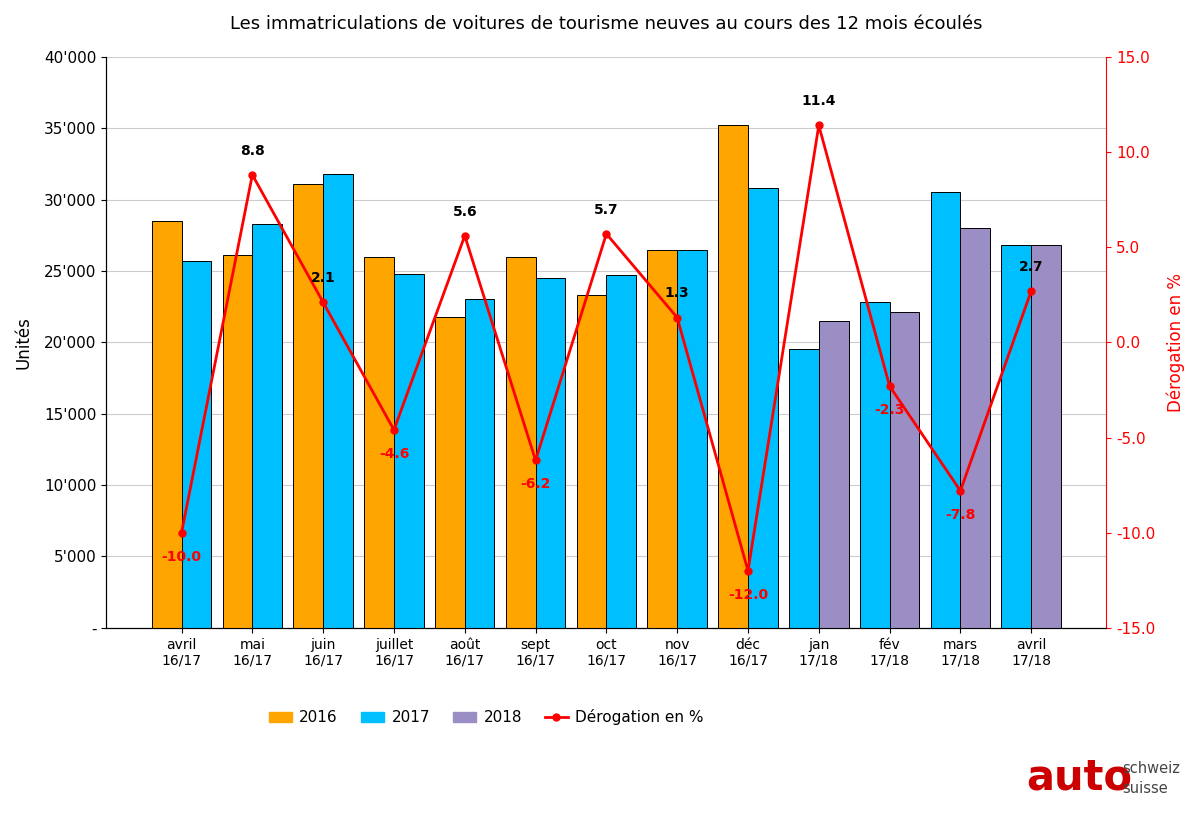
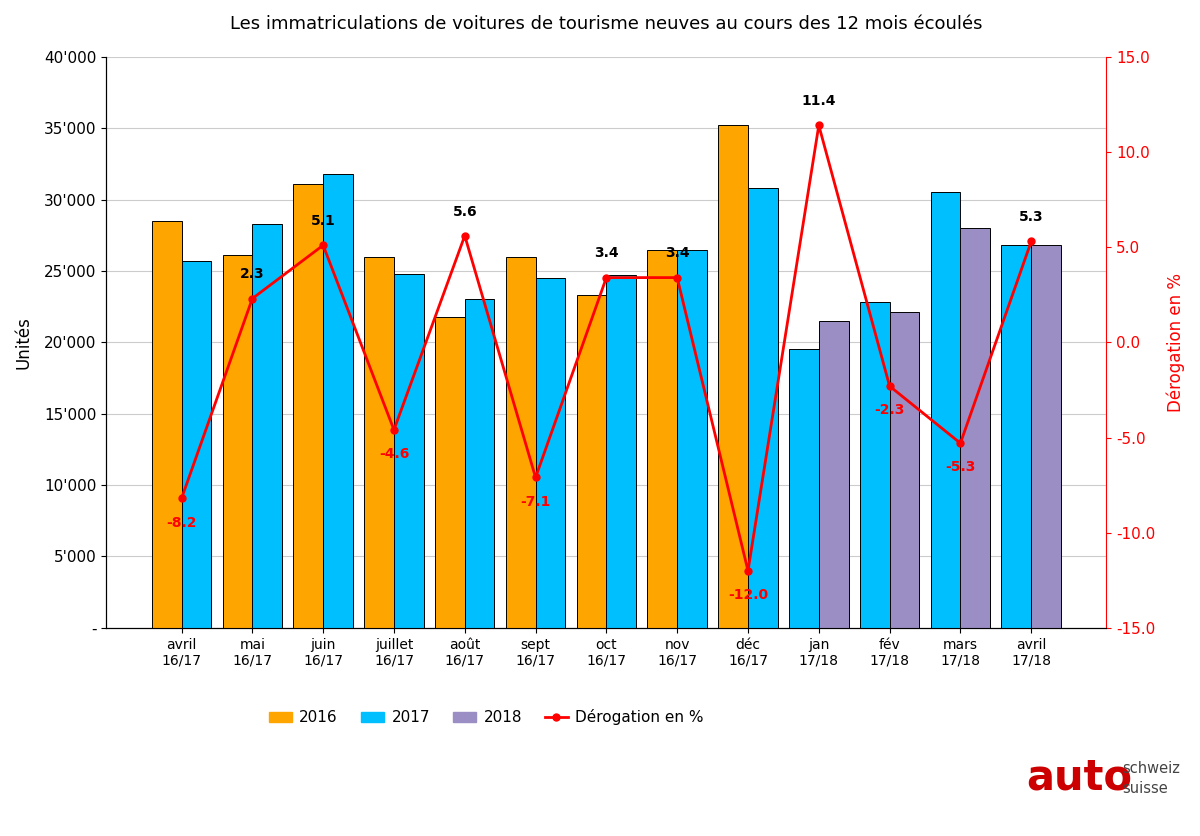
Dérogation en %/avril 16/17: -10.0 -> -8.2
Dérogation en %/mai 16/17: 8.8 -> 2.3
Dérogation en %/juin 16/17: 2.1 -> 5.1
Dérogation en %/sept 16/17: -6.2 -> -7.1
Dérogation en %/oct 16/17: 5.7 -> 3.4
Dérogation en %/nov 16/17: 1.3 -> 3.4
Dérogation en %/mars 17/18: -7.8 -> -5.3
Dérogation en %/avril 17/18: 2.7 -> 5.3
